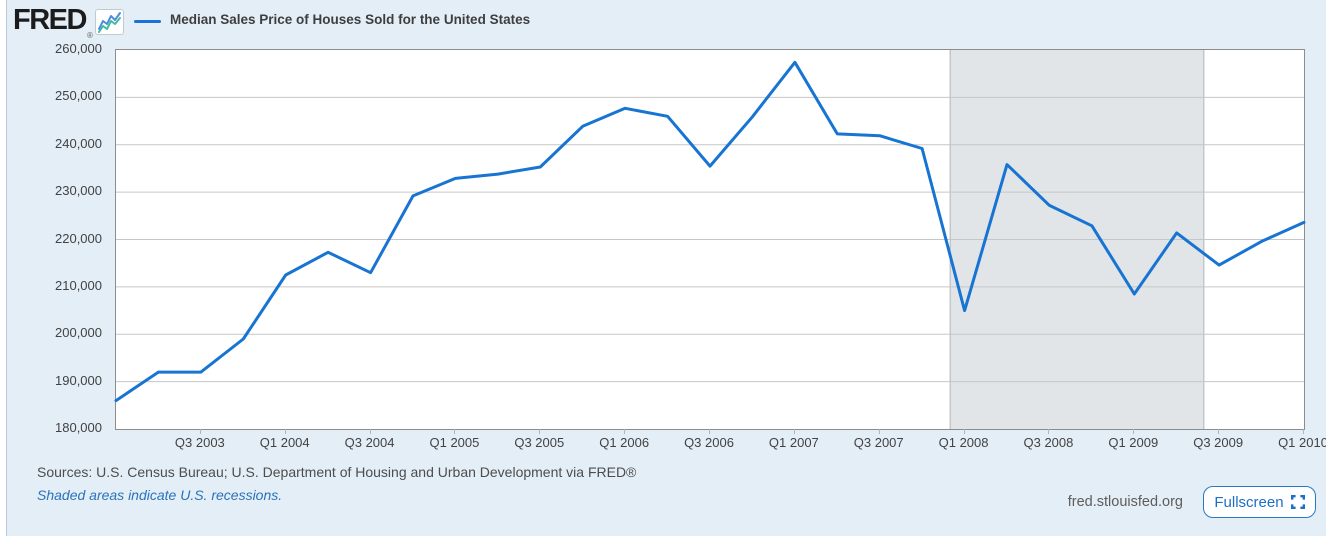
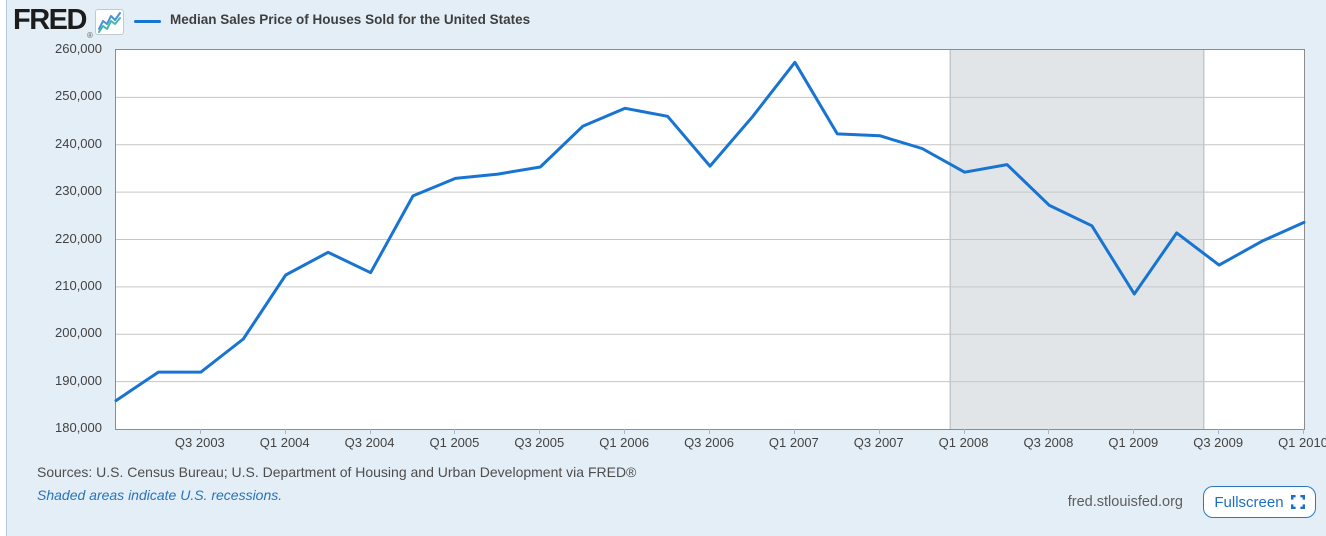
Q1 2008: 205000 -> 234000
